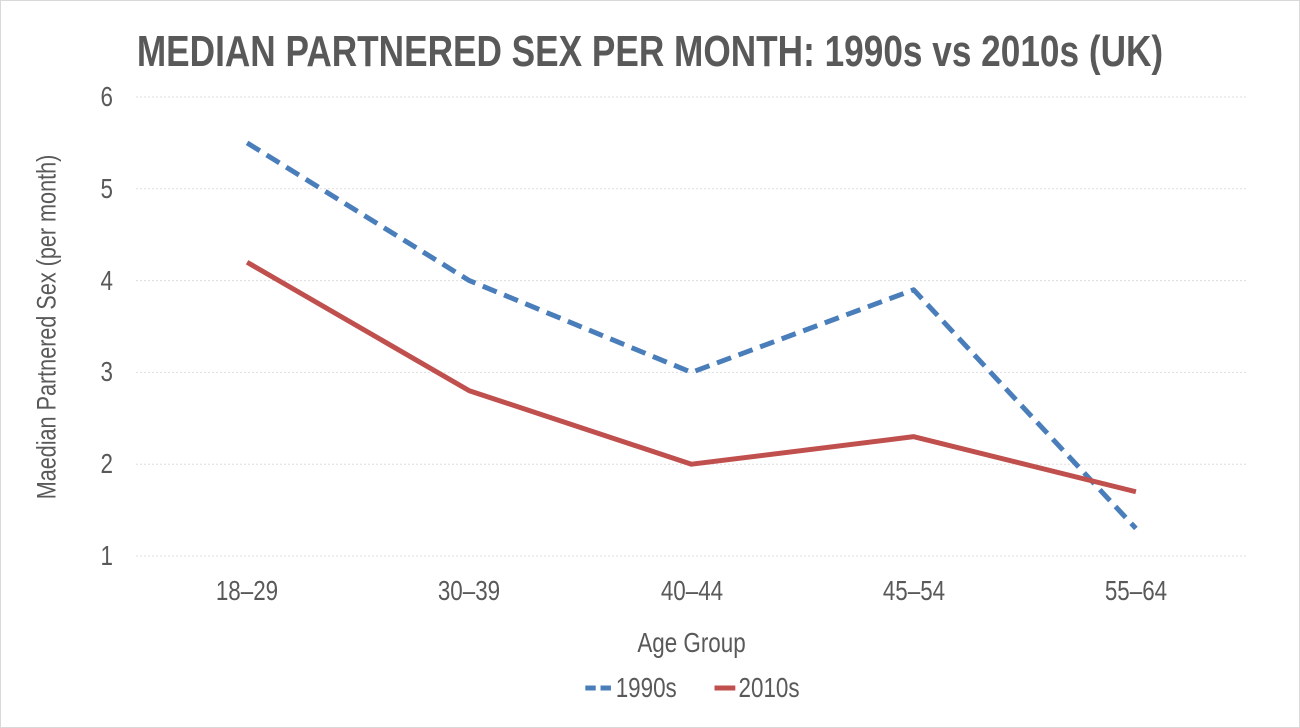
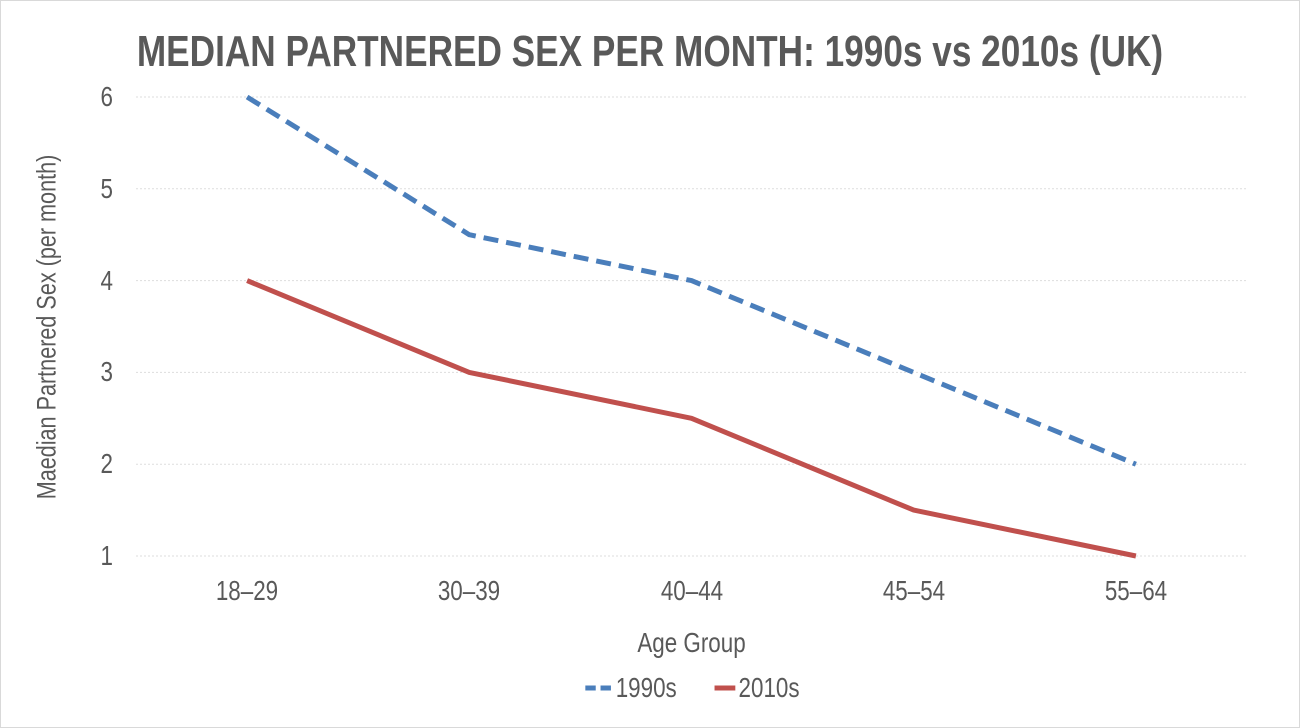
1990s/18–29: 5.5 -> 6.0
2010s/18–29: 4.2 -> 4.0
1990s/30–39: 4.0 -> 4.5
2010s/30–39: 2.8 -> 3.0
1990s/40–44: 3.0 -> 4.0
2010s/40–44: 2.0 -> 2.5
1990s/45–54: 3.9 -> 3.0
2010s/45–54: 2.3 -> 1.5
1990s/55–64: 1.3 -> 2.0
2010s/55–64: 1.7 -> 1.0
